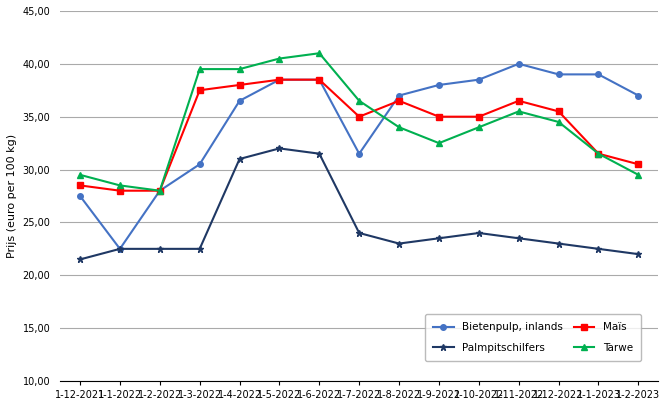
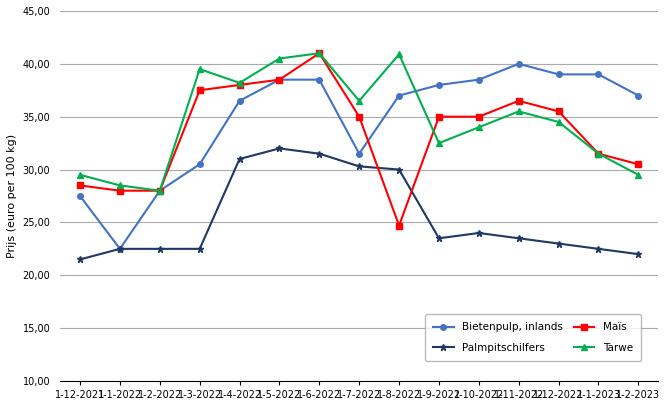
Tarwe/1-4-2022: 39,5 -> 38,2
Maïs/1-6-2022: 38,5 -> 41,0
Palmpitschilfers/1-7-2022: 24,0 -> 30,3
Palmpitschilfers/1-8-2022: 23,0 -> 30,0
Maïs/1-8-2022: 36,5 -> 24,7
Tarwe/1-8-2022: 34,0 -> 40,9
